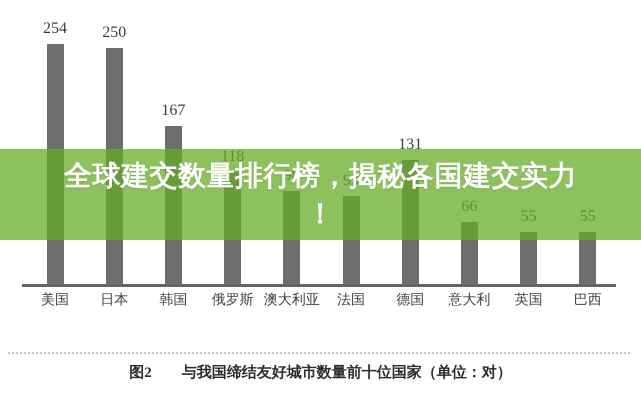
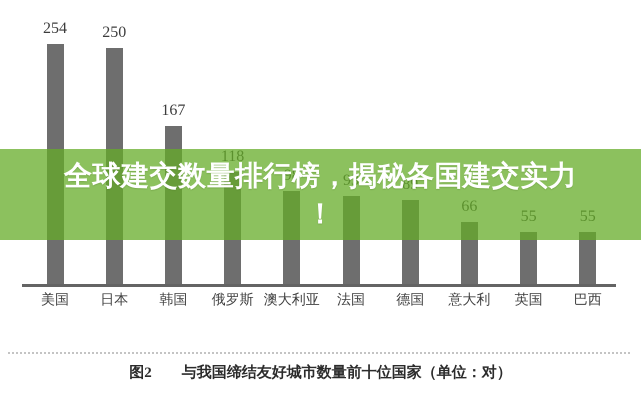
德国: 131 -> 89
